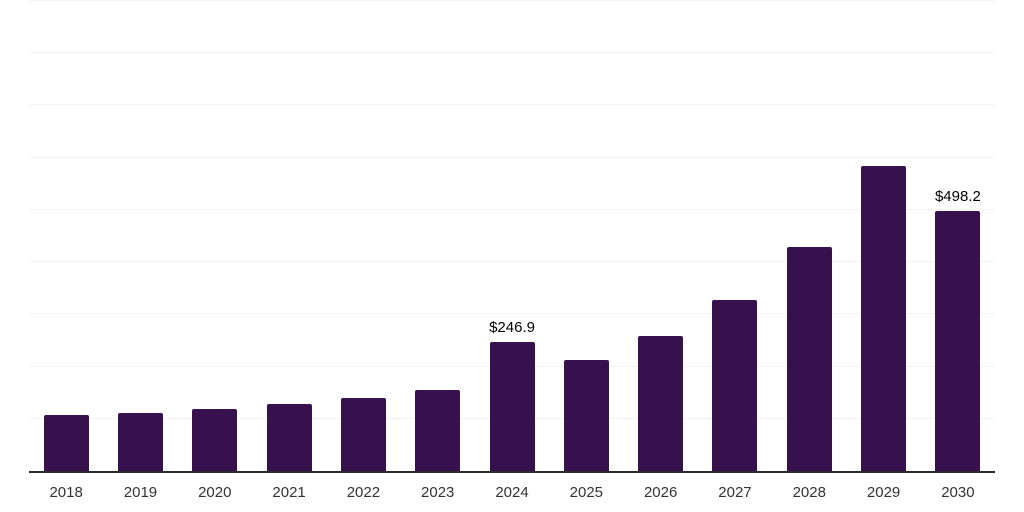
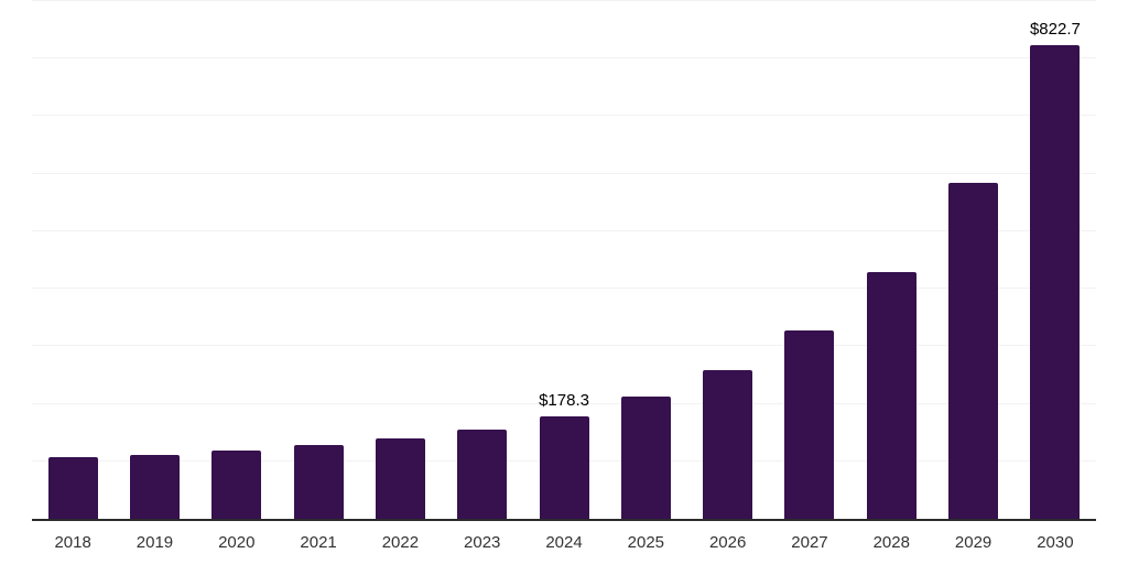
2024: $246.9 -> $178.3
2030: $498.2 -> $822.7
